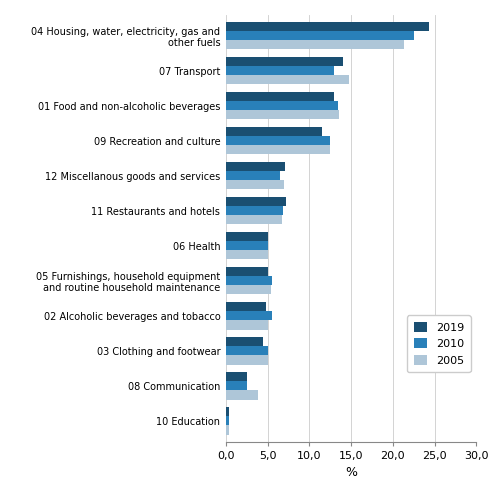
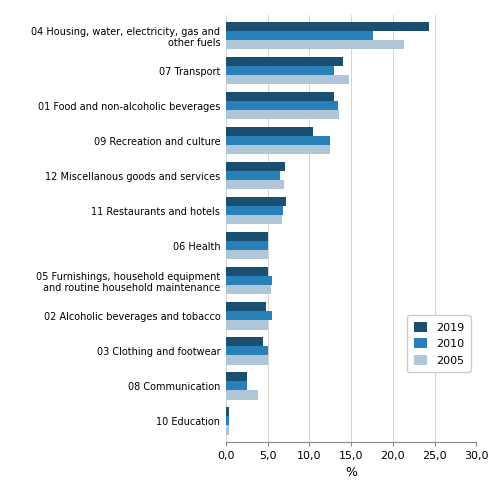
2010/04 Housing, water, electricity, gas and other fuels: 22,5 -> 17,6
2019/09 Recreation and culture: 11,5 -> 10,4
